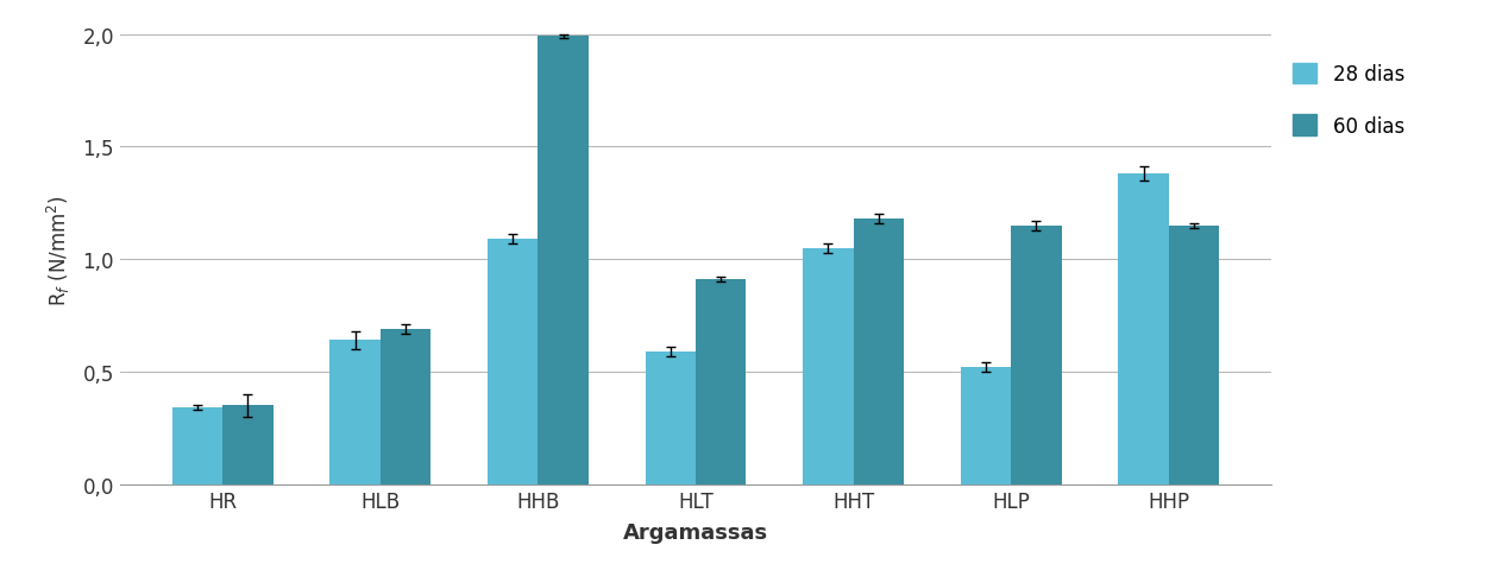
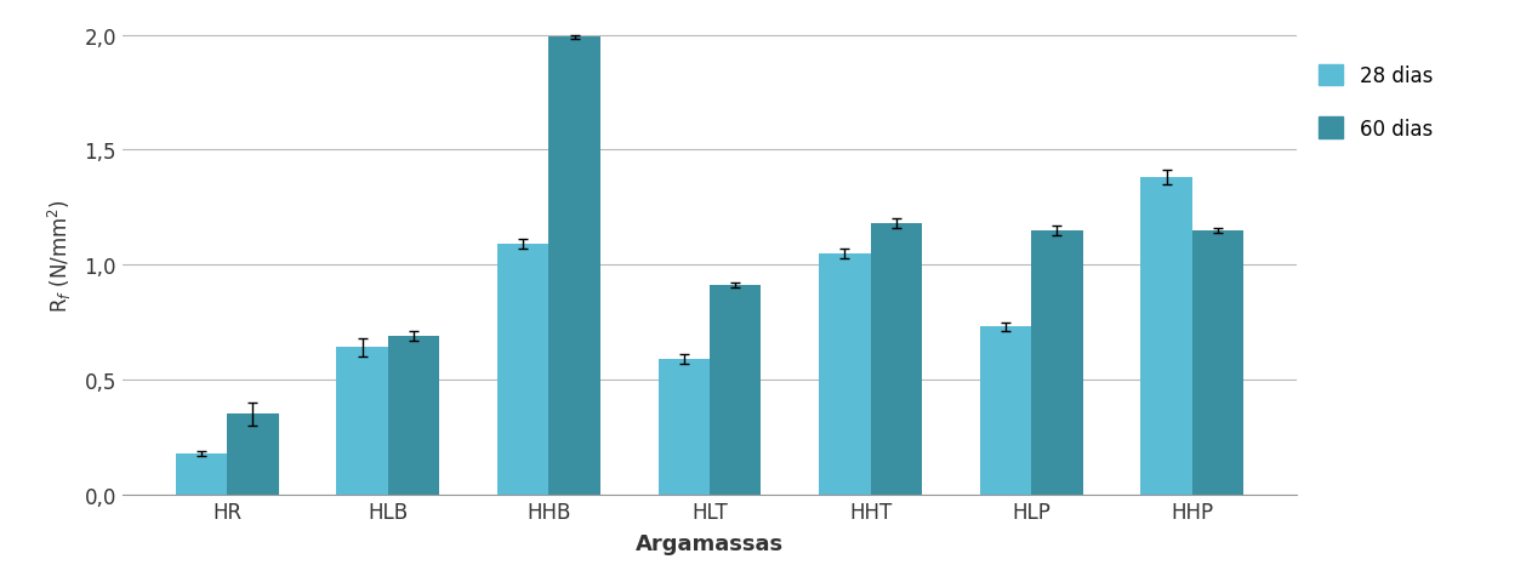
28 dias/HR: 0,34 -> 0,18
28 dias/HLP: 0,52 -> 0,73
